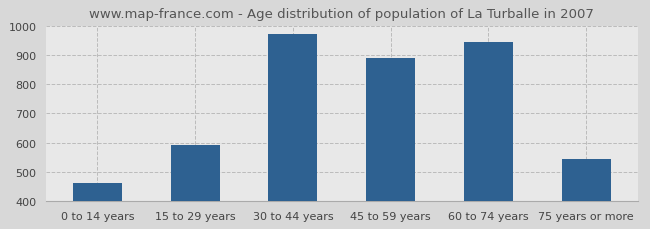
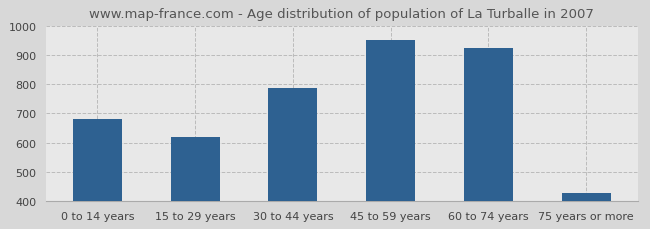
0 to 14 years: 460 -> 682
15 to 29 years: 590 -> 618
30 to 44 years: 970 -> 788
45 to 59 years: 890 -> 952
60 to 74 years: 945 -> 925
75 years or more: 545 -> 427
